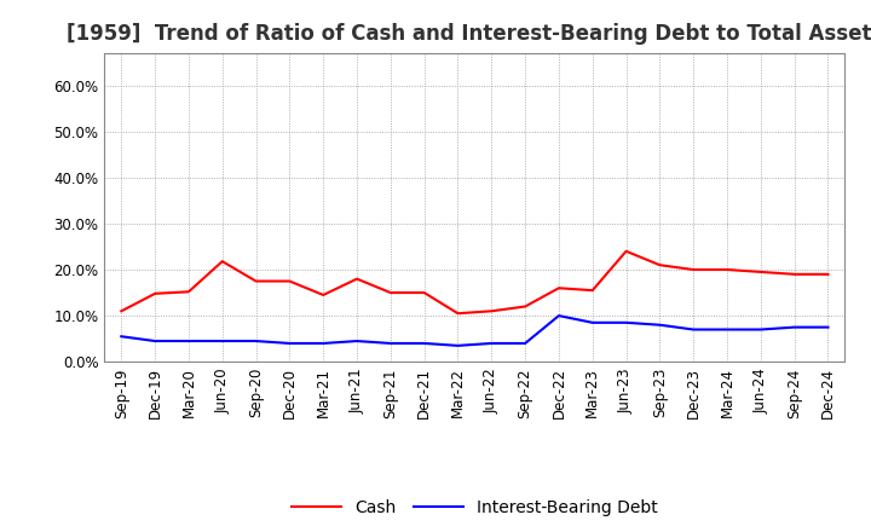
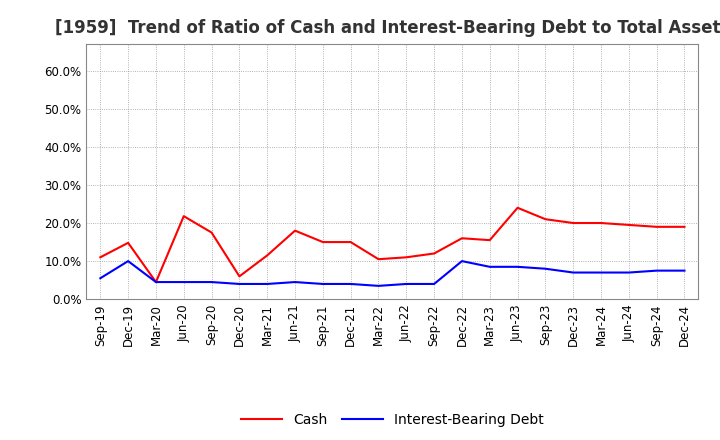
Interest-Bearing Debt/Dec-19: 4.5% -> 10.0%
Cash/Mar-20: 15.2% -> 4.5%
Cash/Dec-20: 17.5% -> 6.0%
Cash/Mar-21: 14.5% -> 11.5%
